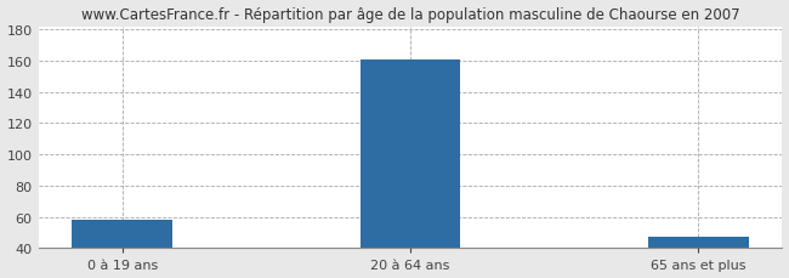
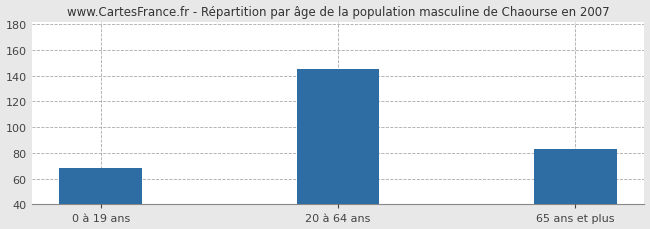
0 à 19 ans: 58 -> 68
20 à 64 ans: 161 -> 145
65 ans et plus: 47 -> 83
